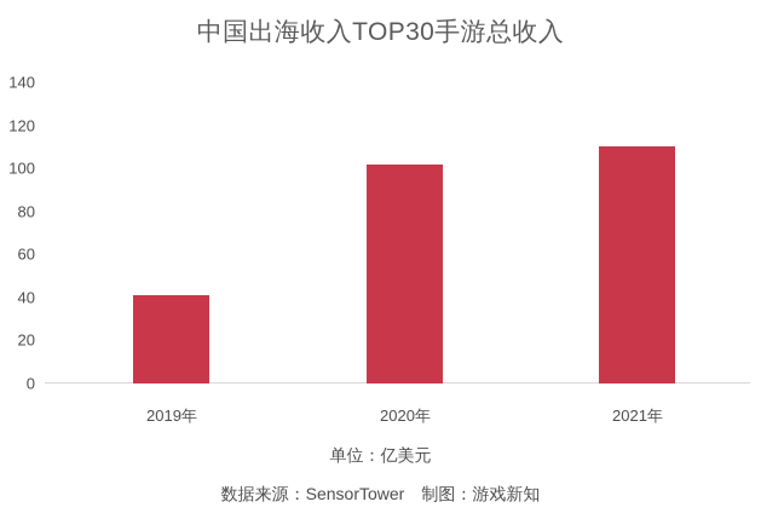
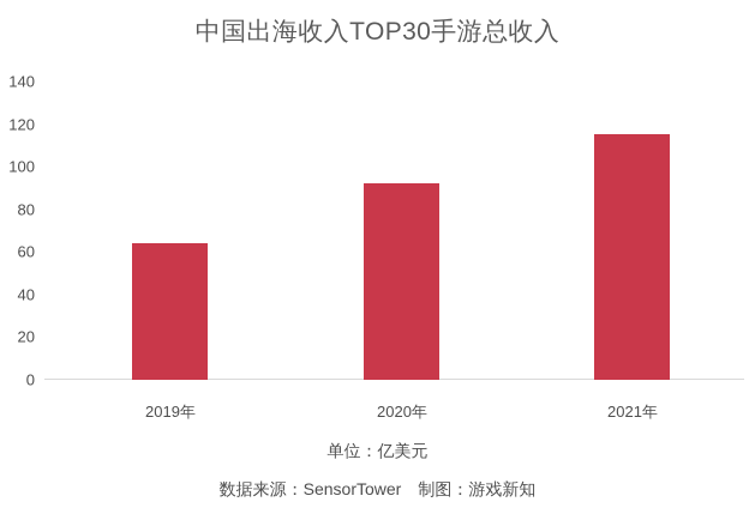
2019年: 41 -> 64
2020年: 102 -> 92
2021年: 110 -> 115
